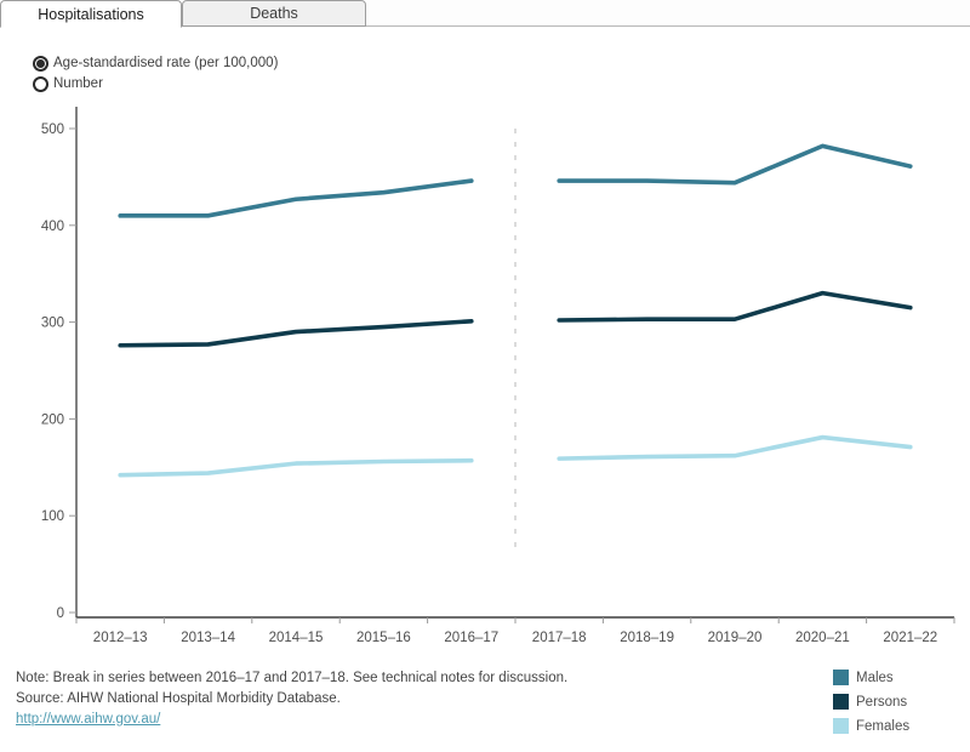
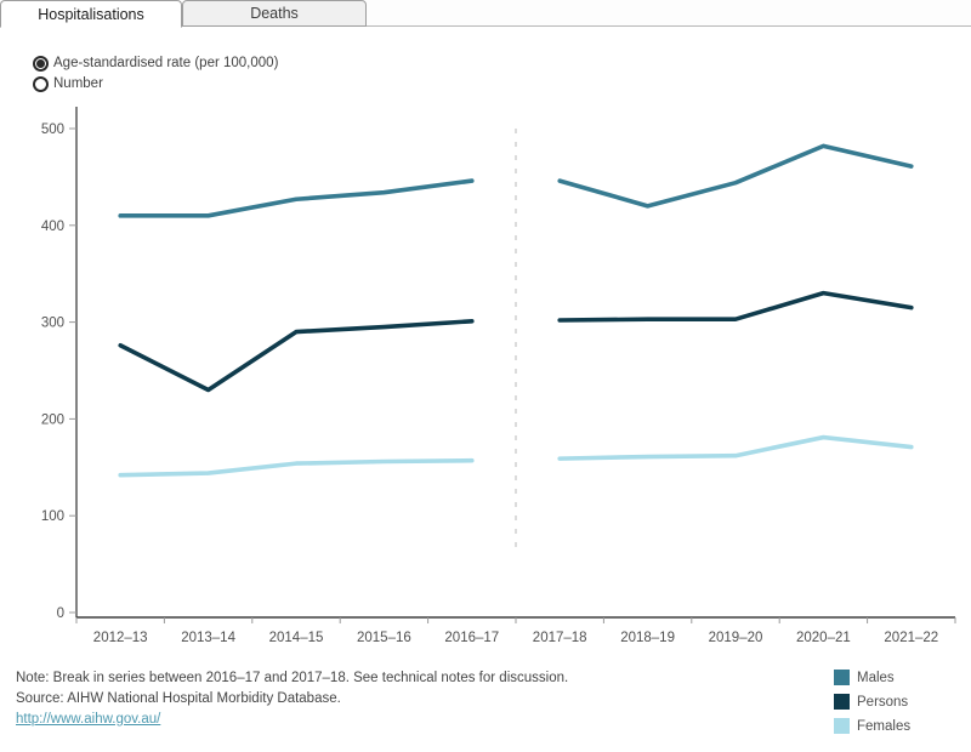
Persons/2013–14: 280 -> 230
Males/2018–19: 450 -> 420
